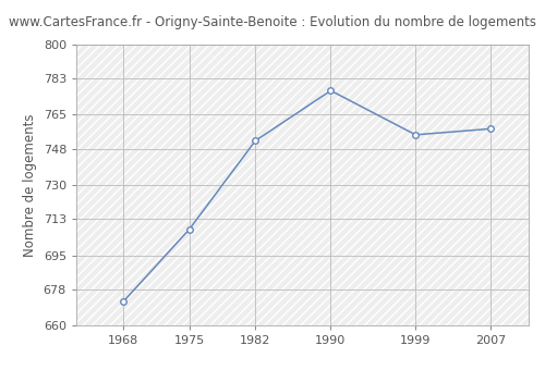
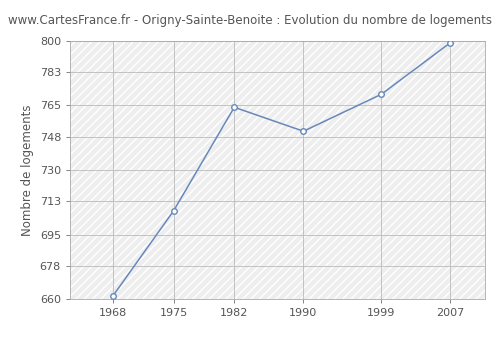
1968: 672 -> 662
1982: 752 -> 764
1990: 777 -> 751
1999: 755 -> 771
2007: 758 -> 799
